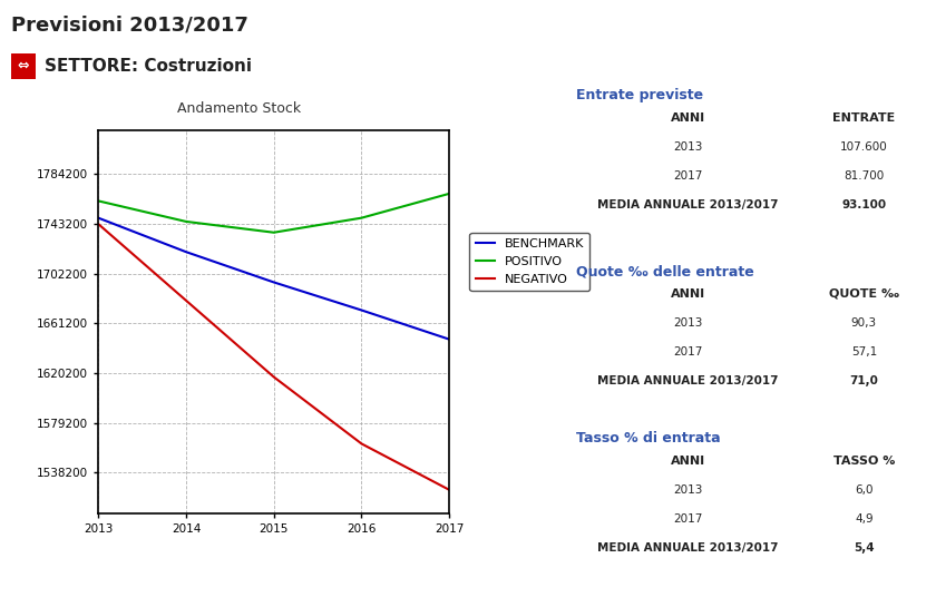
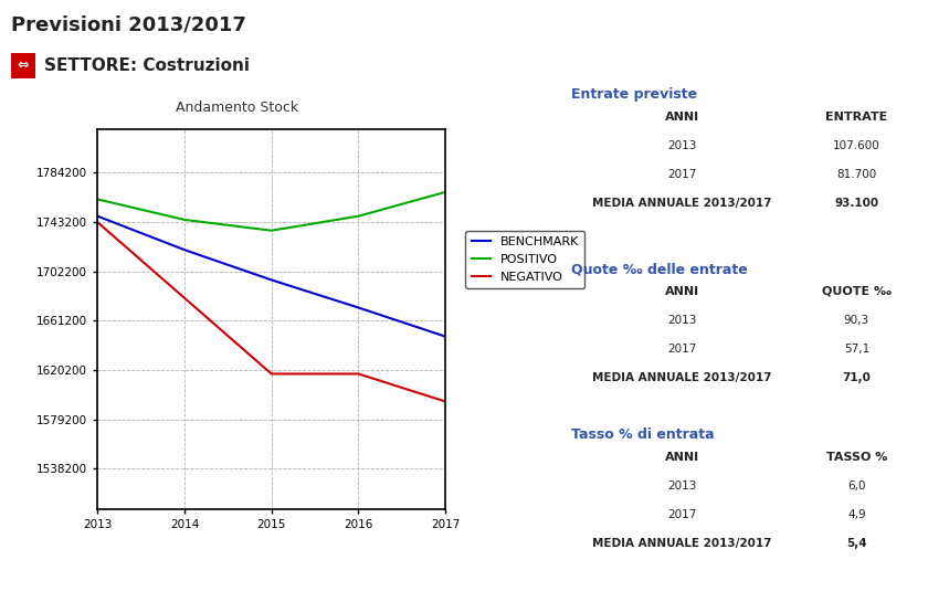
NEGATIVO/2016: 1562000 -> 1617000
NEGATIVO/2017: 1524000 -> 1594000
